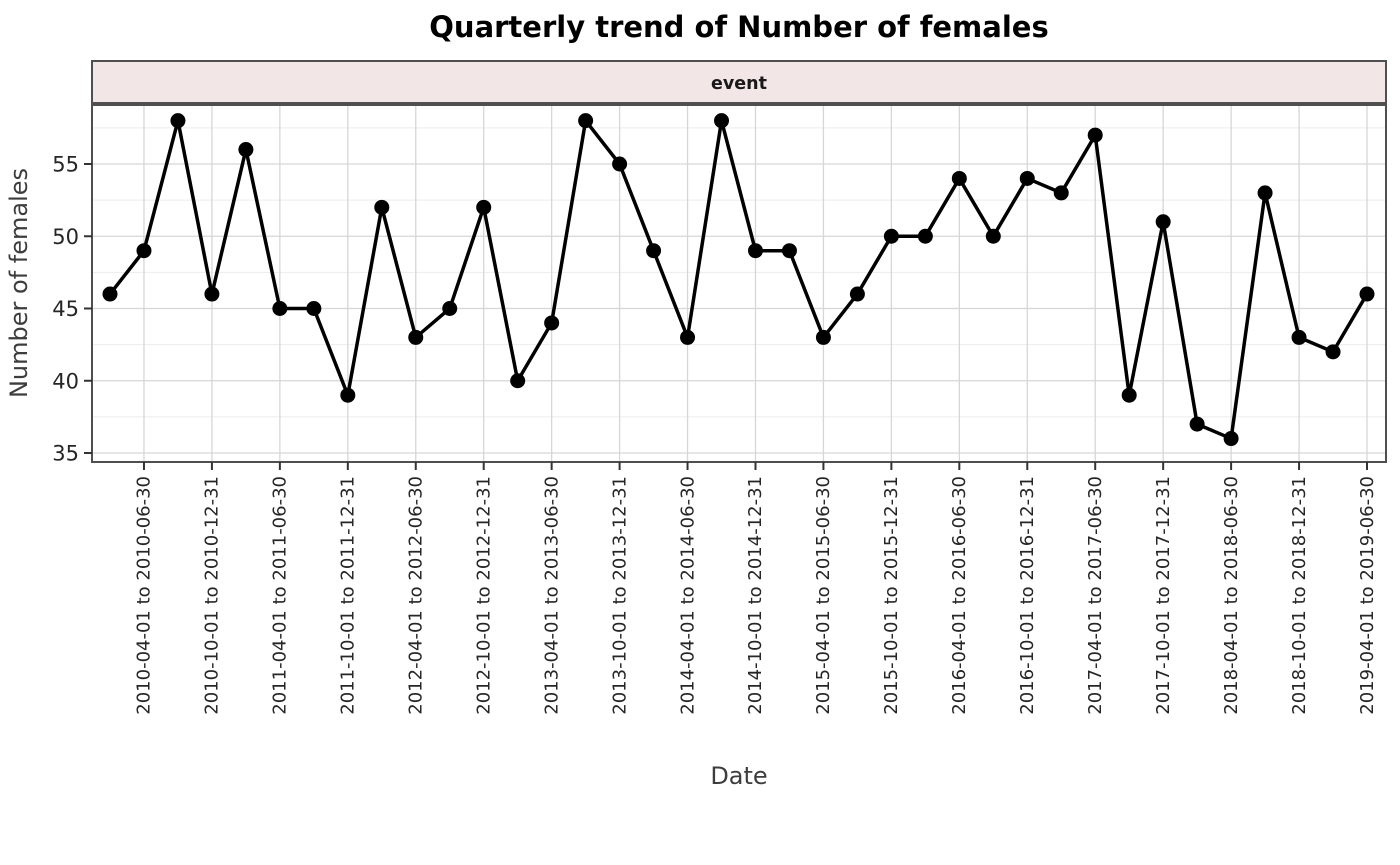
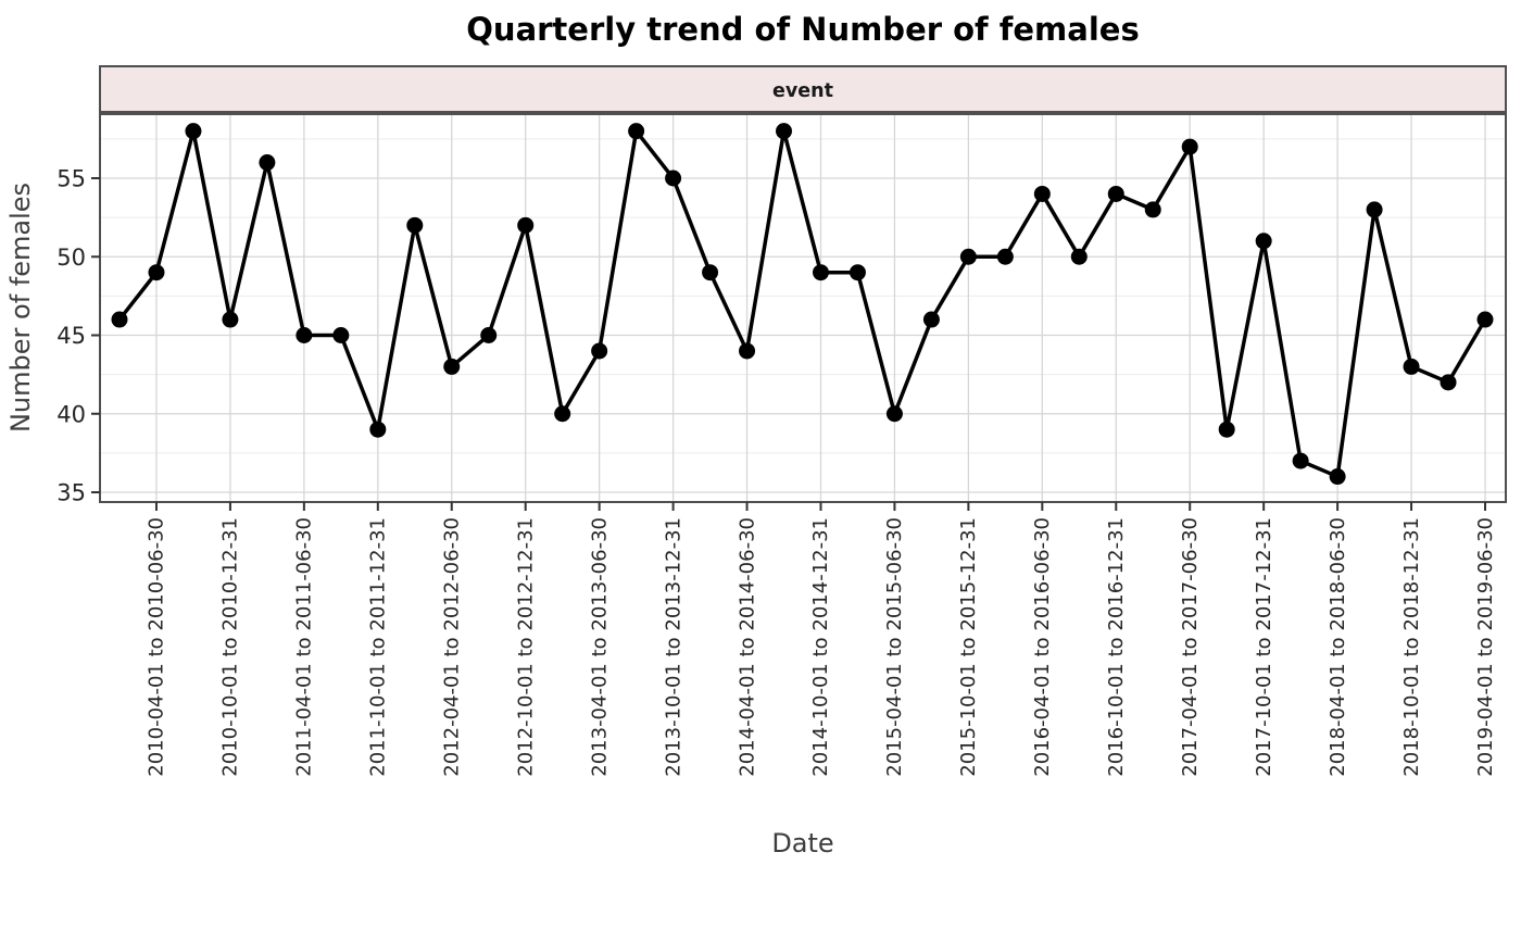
2014-04-01 to 2014-06-30: 43 -> 44
2015-04-01 to 2015-06-30: 43 -> 40
